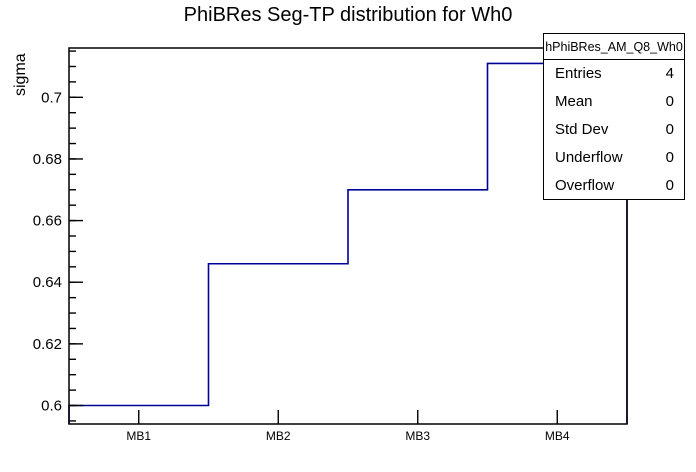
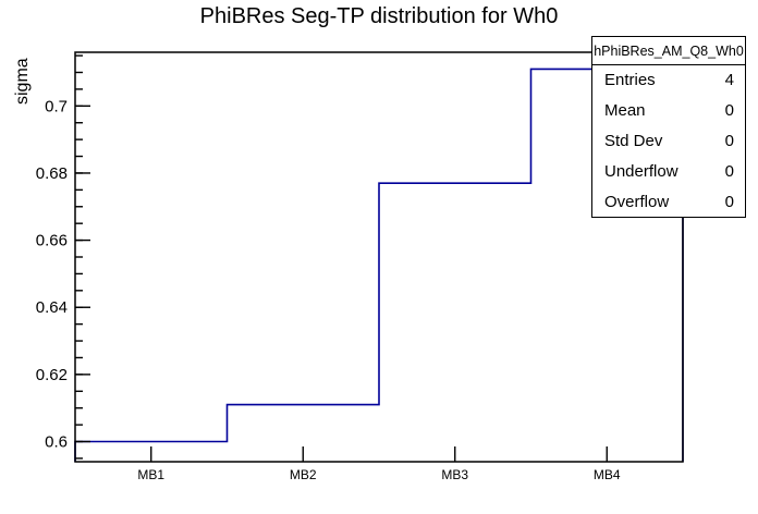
MB2: 0.646 -> 0.611
MB3: 0.670 -> 0.677
